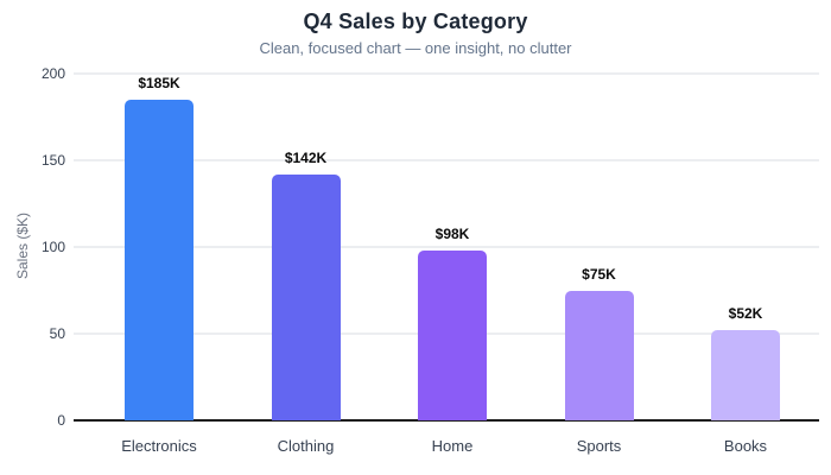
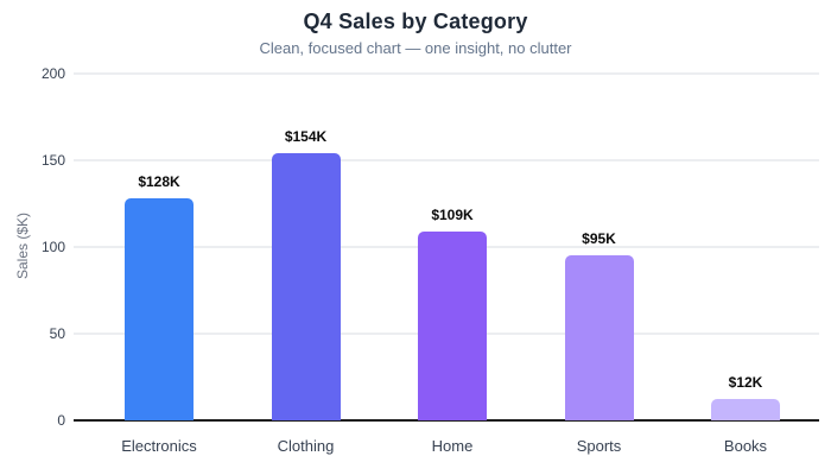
Electronics: $185K -> $128K
Clothing: $142K -> $154K
Home: $98K -> $109K
Sports: $75K -> $95K
Books: $52K -> $12K
